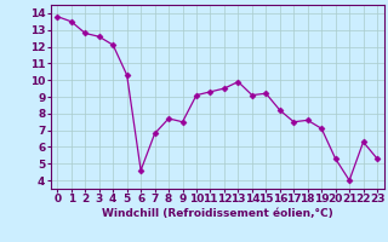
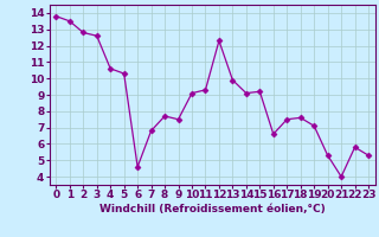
4: 12.1 -> 10.6
12: 9.5 -> 12.3
16: 8.2 -> 6.6
22: 6.3 -> 5.8
